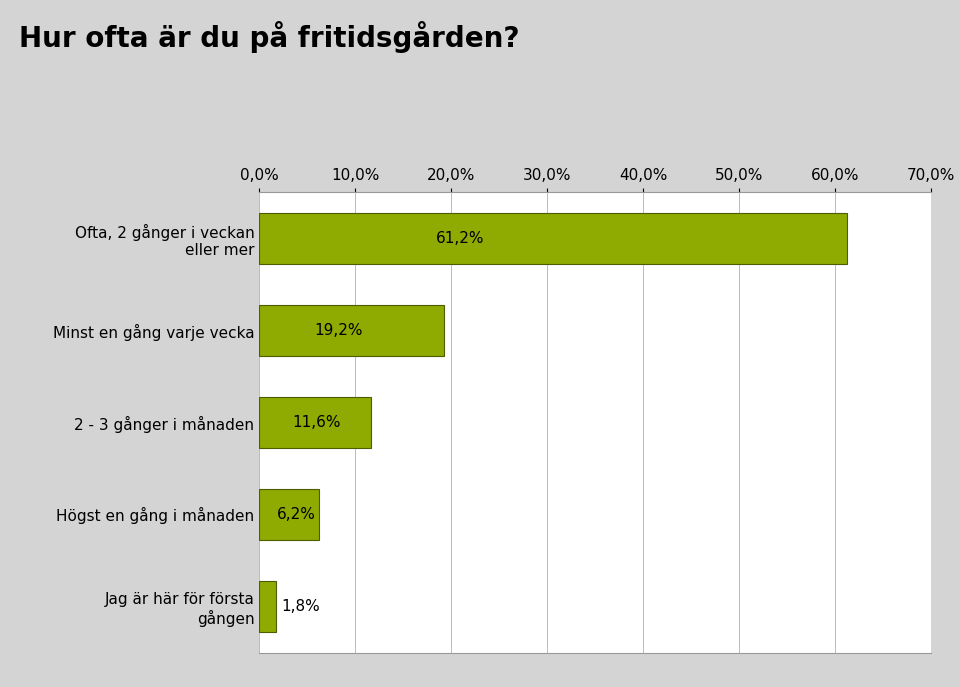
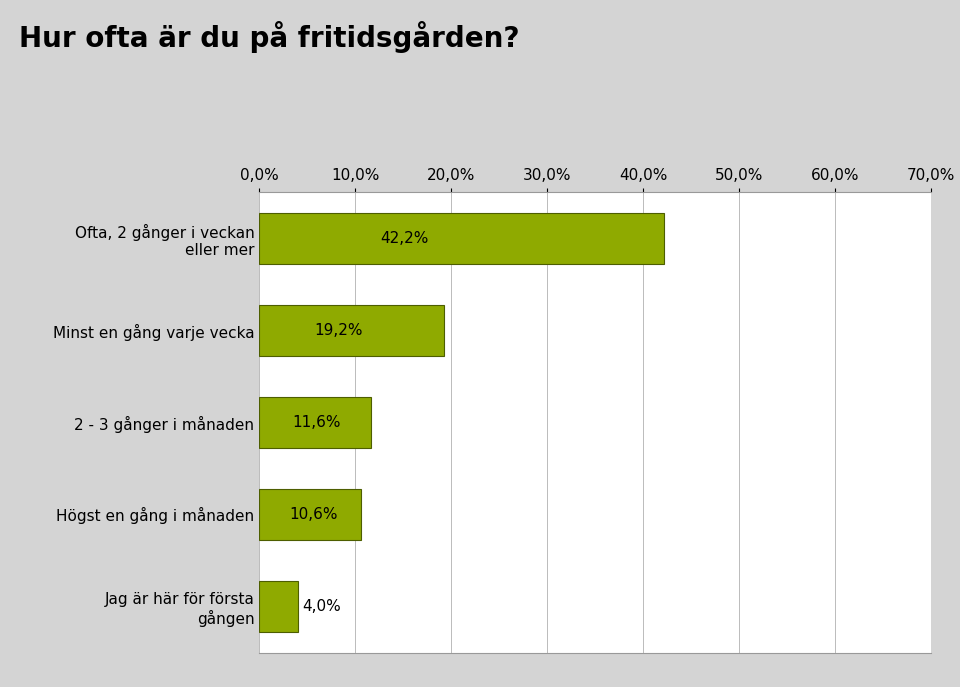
Ofta, 2 gånger i veckan eller mer: 61,2% -> 42,2%
Högst en gång i månaden: 6,2% -> 10,6%
Jag är här för första gången: 1,8% -> 4,0%
